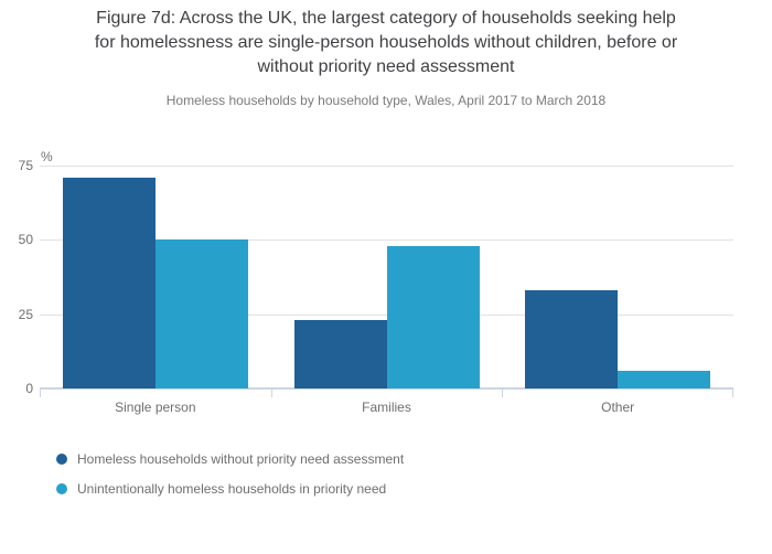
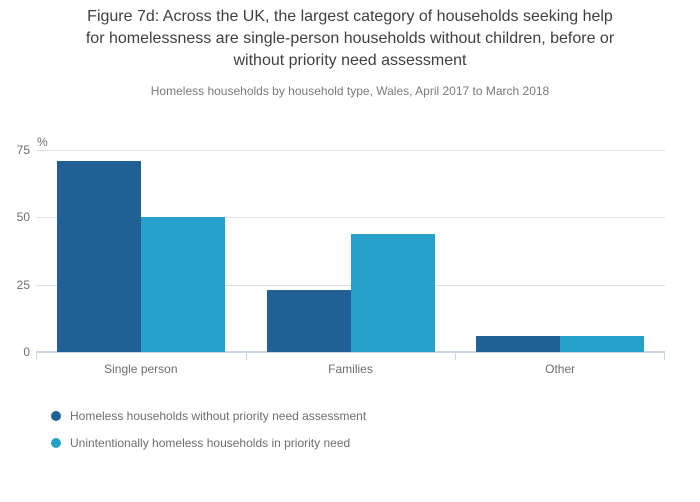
Unintentionally homeless households in priority need/Families: 48 -> 44
Homeless households without priority need assessment/Other: 33 -> 6
